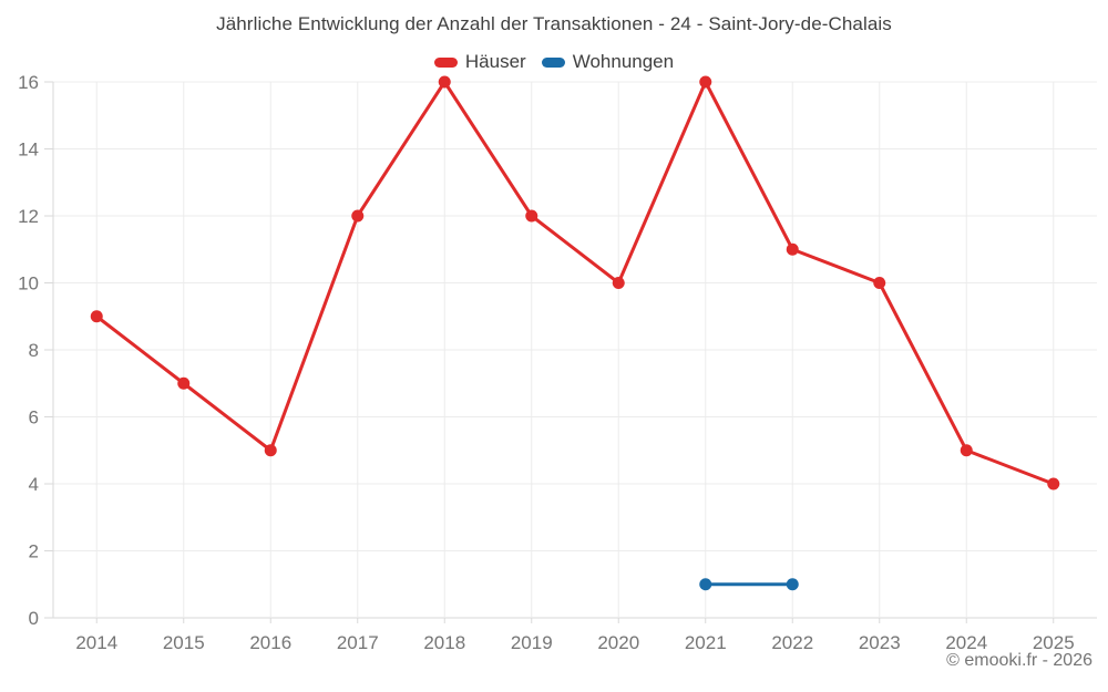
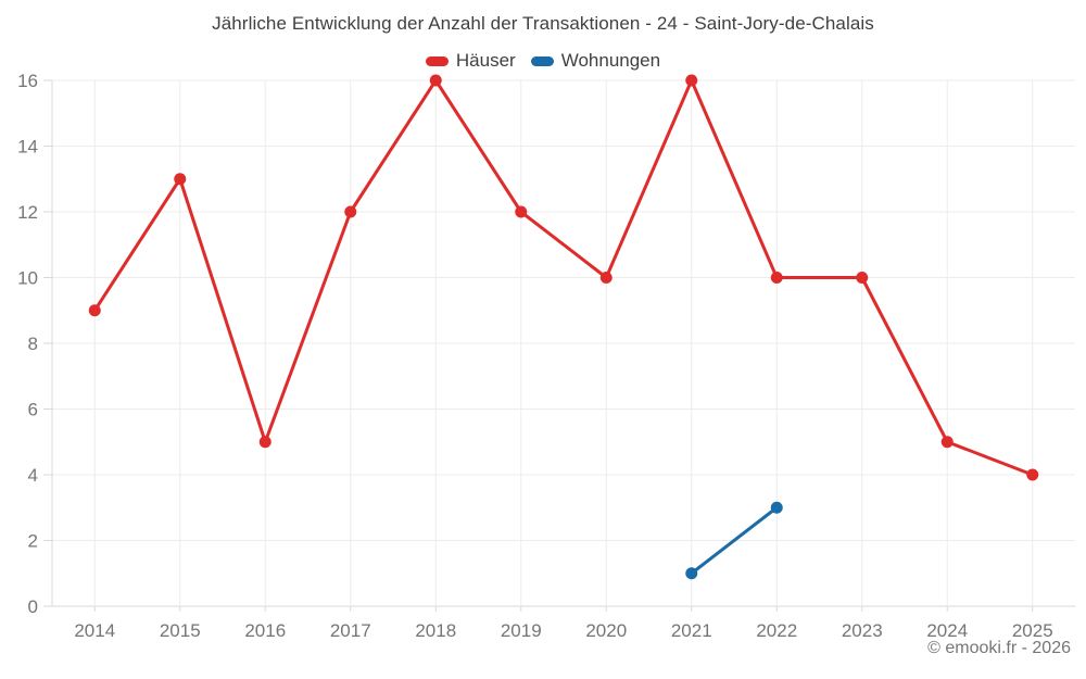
Häuser/2015: 7 -> 13
Häuser/2022: 11 -> 10
Wohnungen/2022: 1 -> 3
